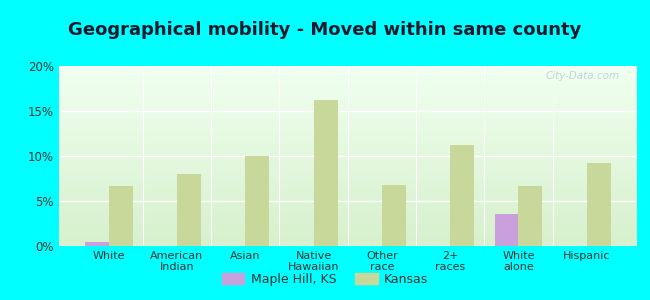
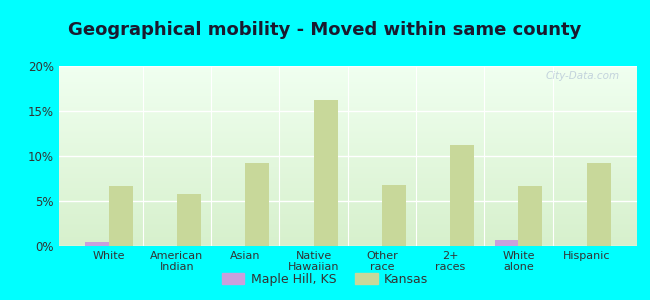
Kansas/American Indian: 8.0% -> 5.8%
Kansas/Asian: 10.0% -> 9.2%
Maple Hill, KS/White alone: 3.6% -> 0.7%
